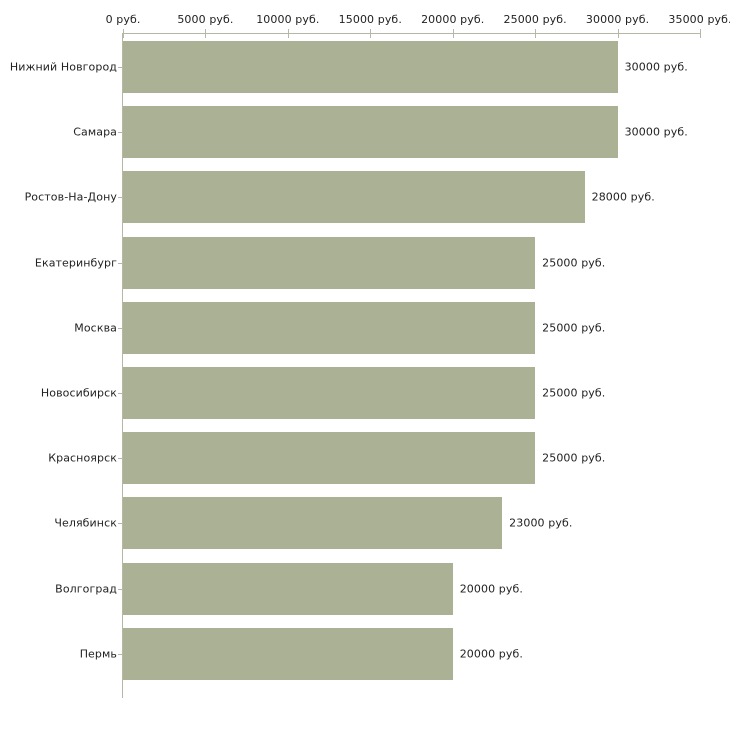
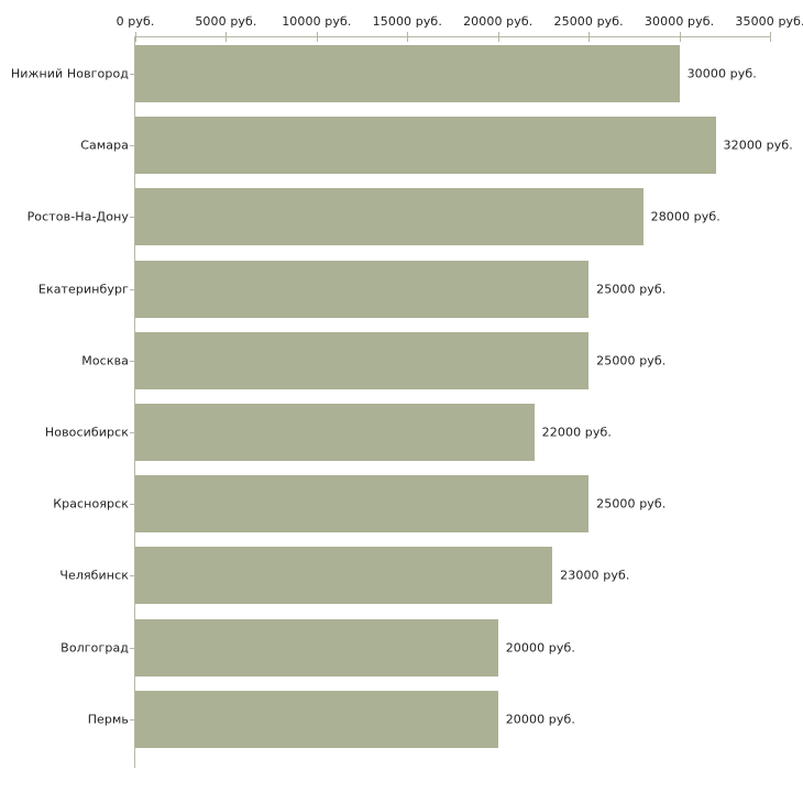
Самара: 30000 -> 32000
Новосибирск: 25000 -> 22000
